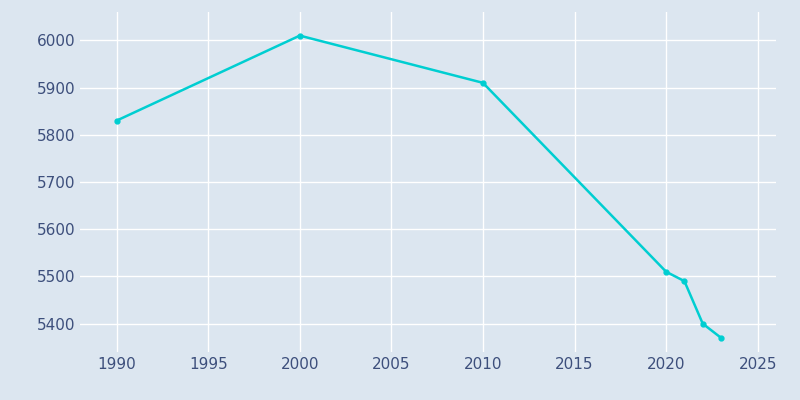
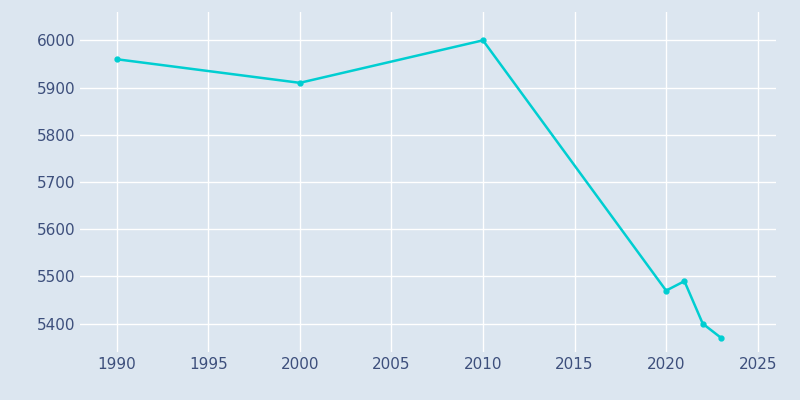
1990: 5830 -> 5960
2000: 6010 -> 5910
2010: 5910 -> 6000
2020: 5510 -> 5470
